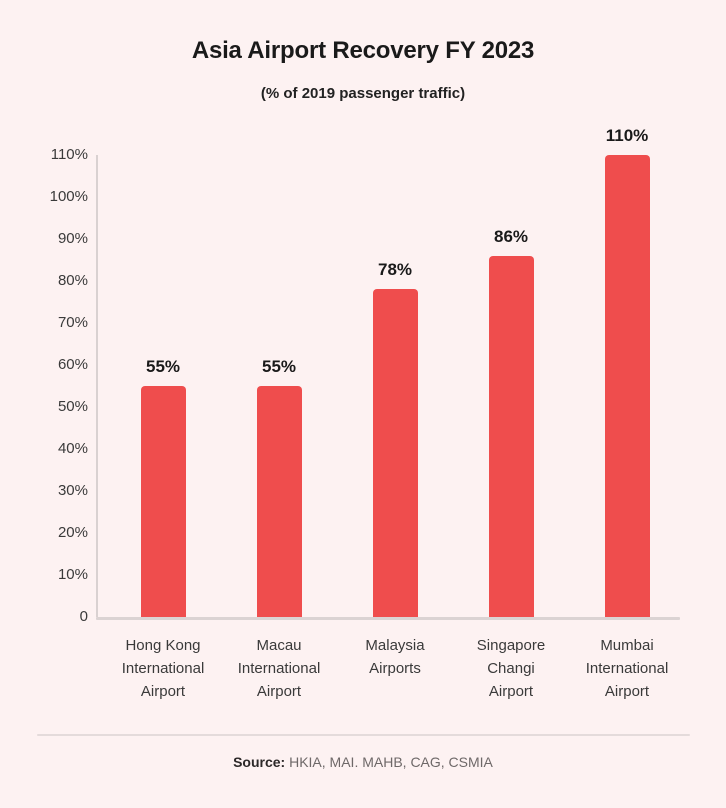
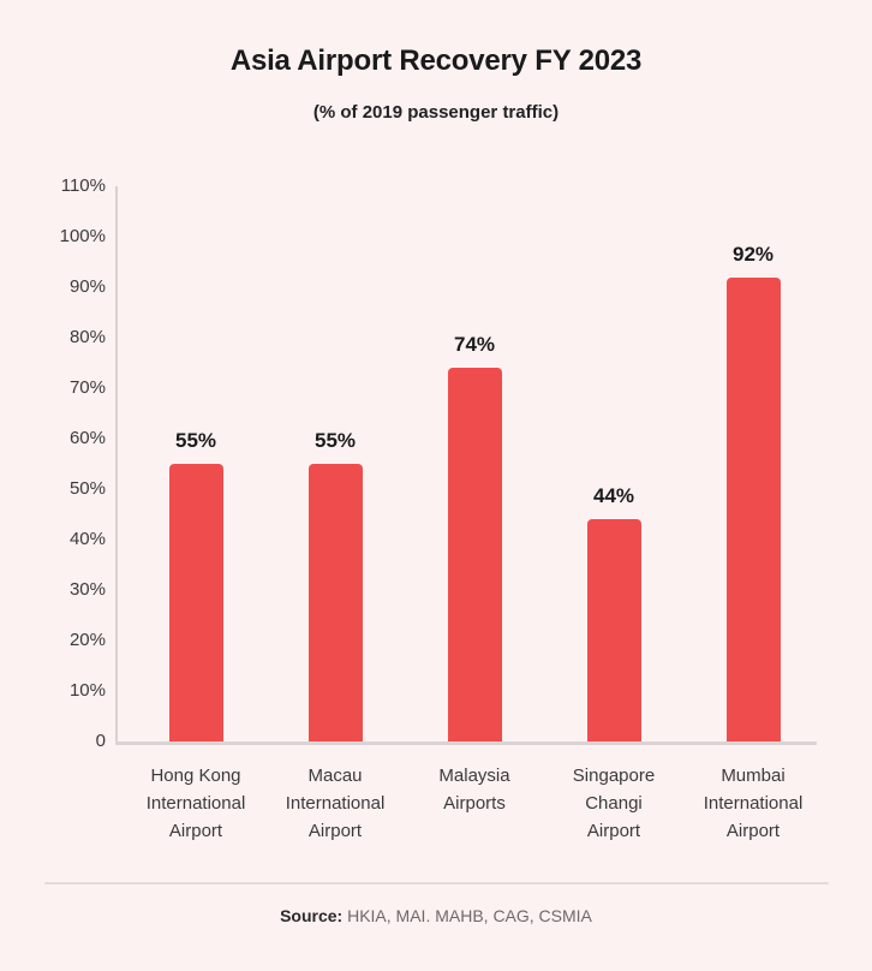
Malaysia Airports: 78% -> 74%
Singapore Changi Airport: 86% -> 44%
Mumbai International Airport: 110% -> 92%
